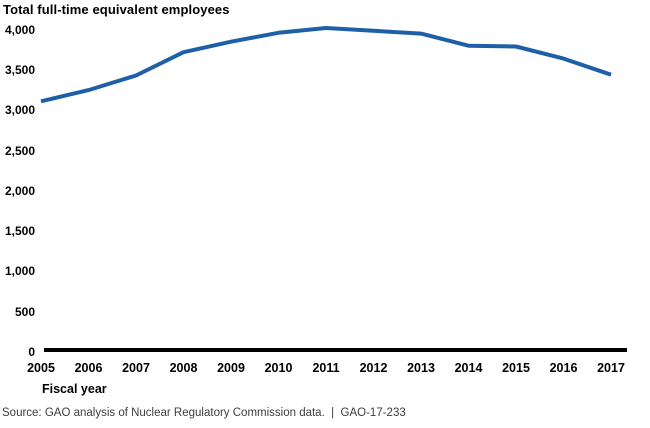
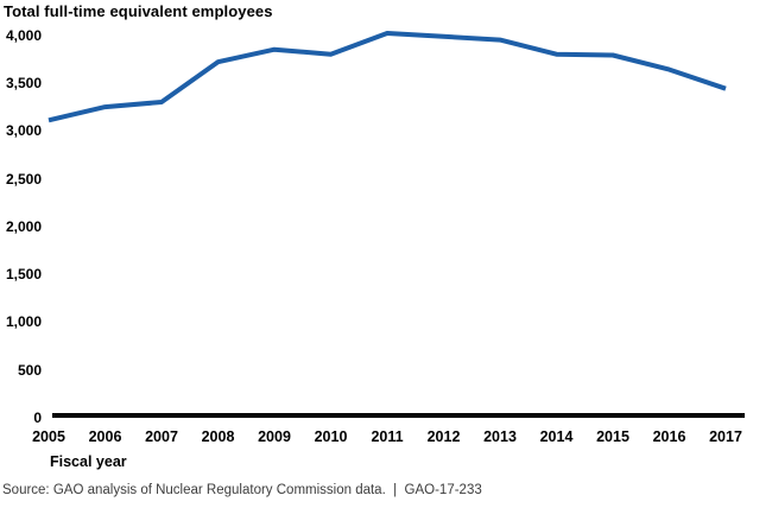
2007: 3400 -> 3300
2010: 4000 -> 3800
